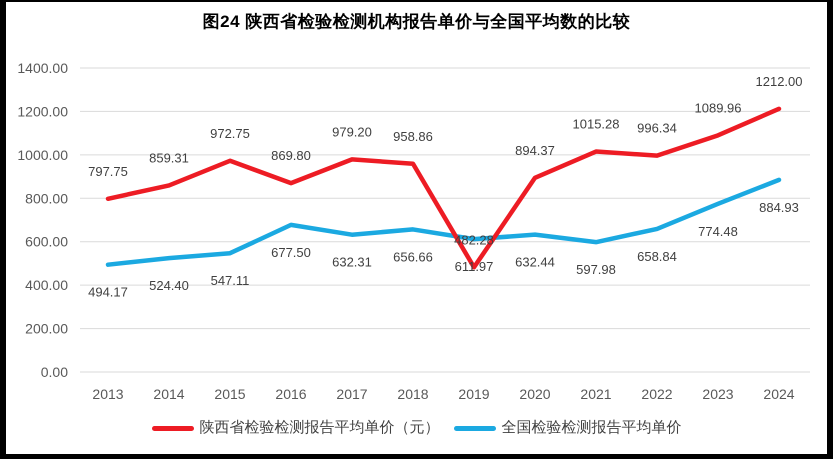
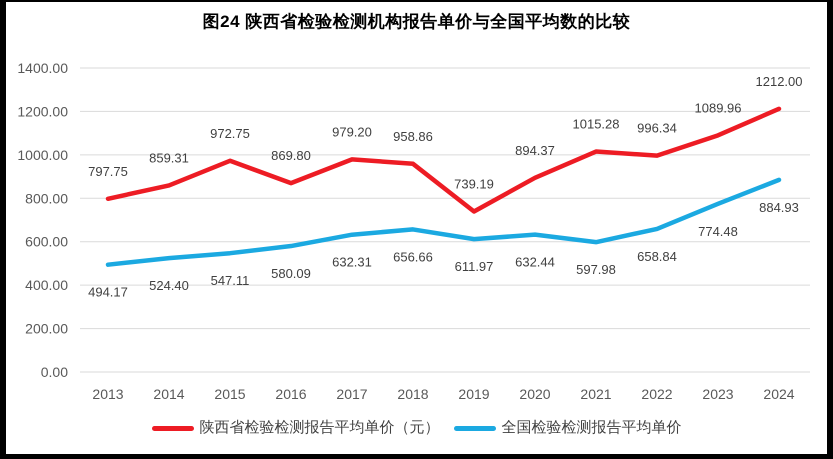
全国检验检测报告平均单价/2016: 677.50 -> 580.09
陕西省检验检测报告平均单价（元）/2019: 482.28 -> 739.19
